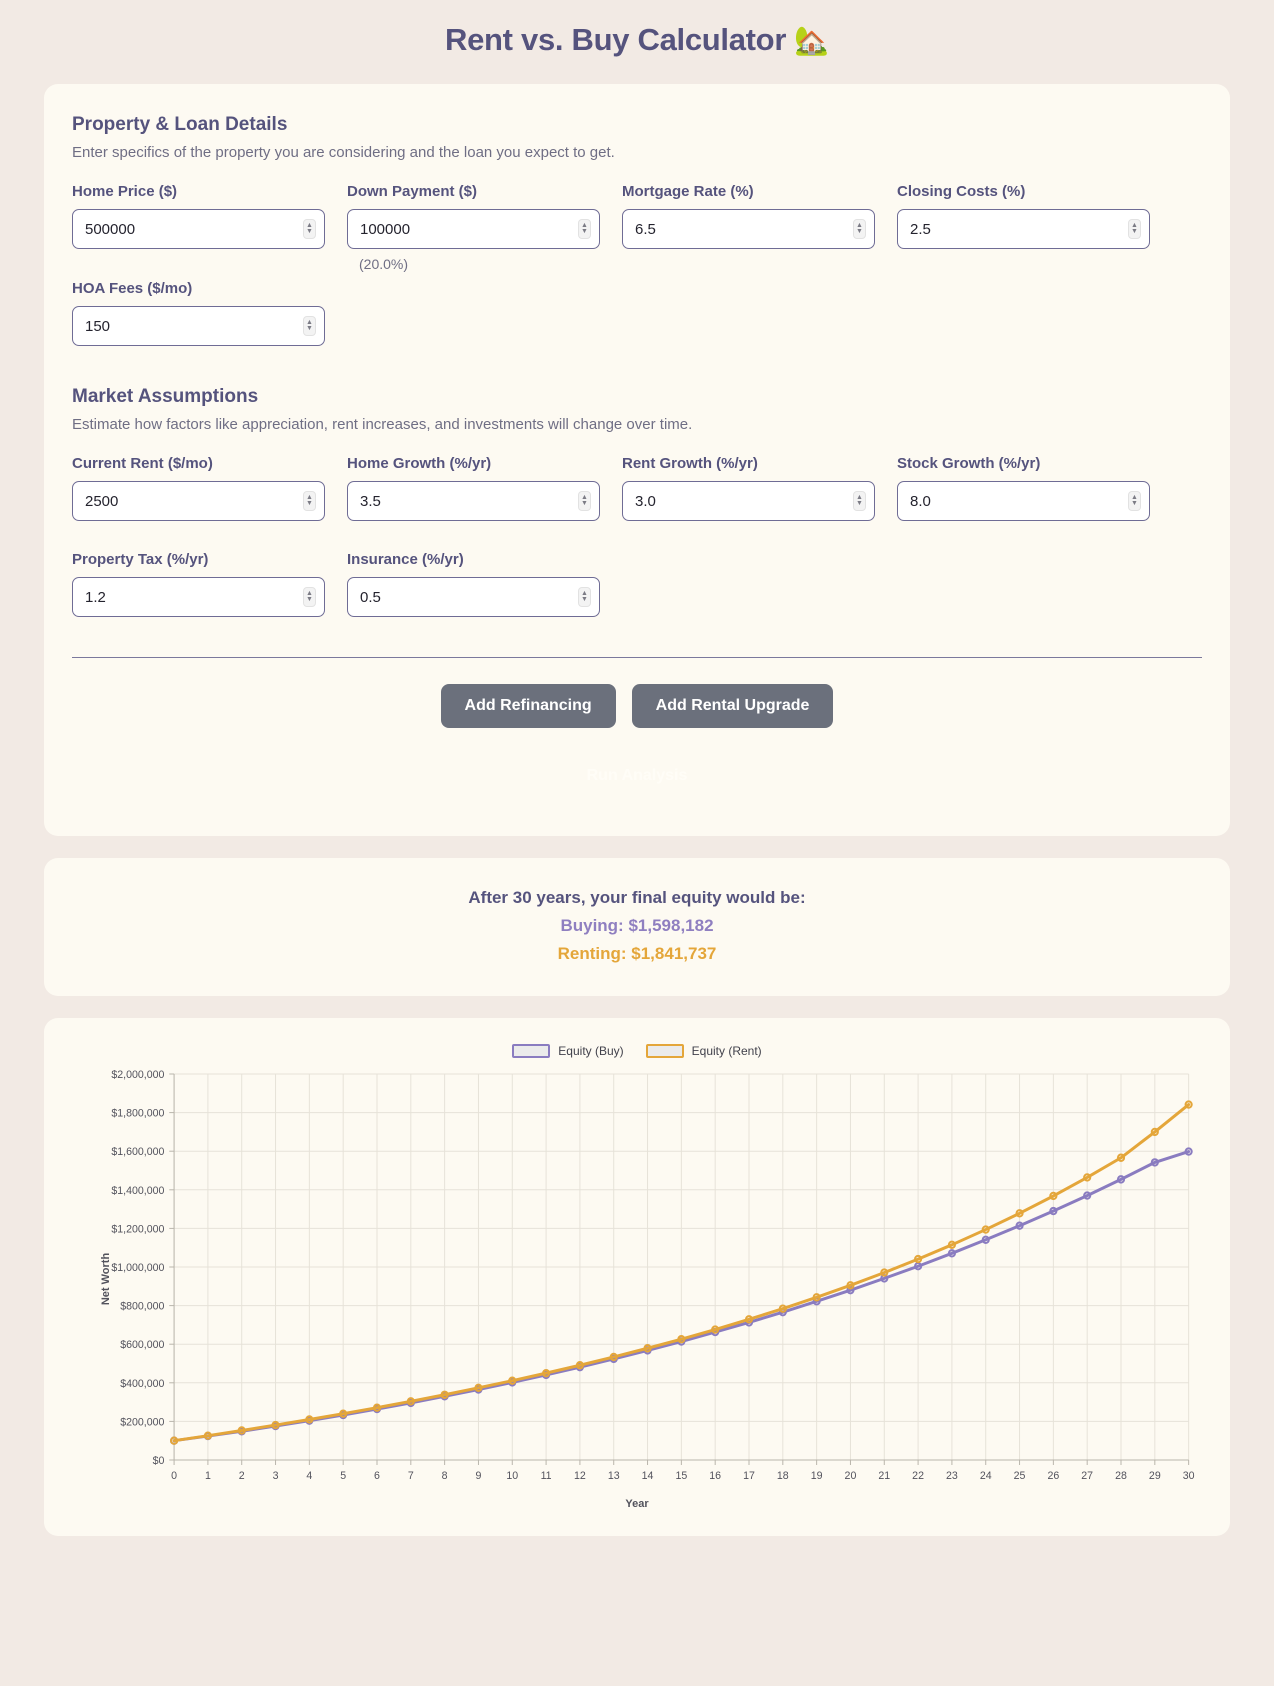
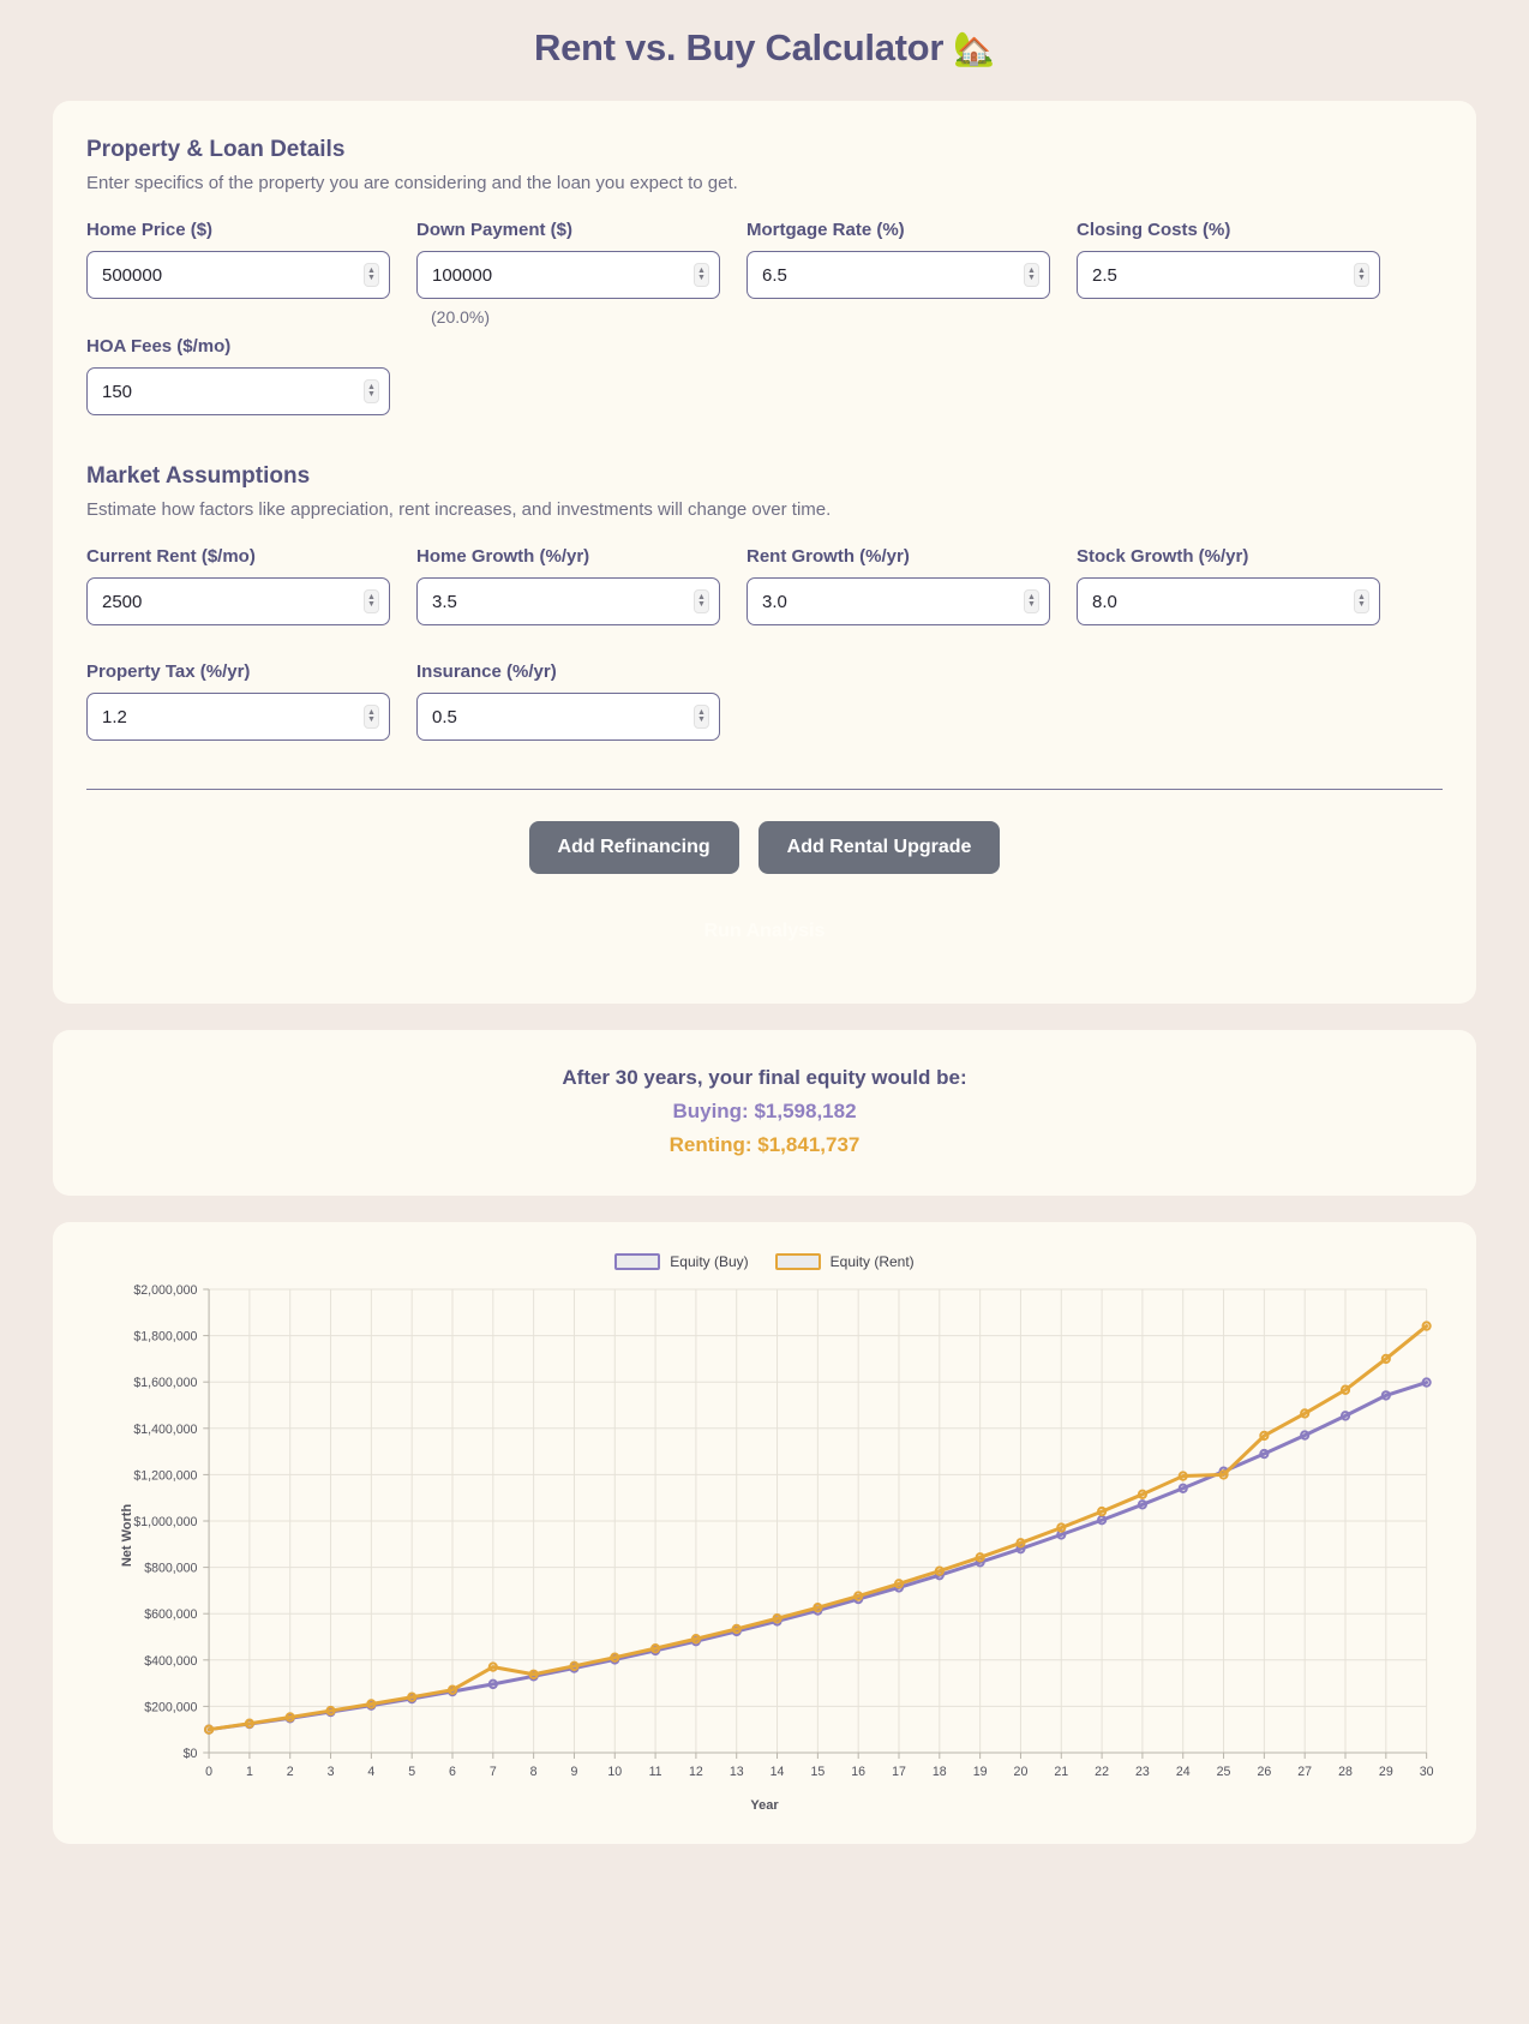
Equity (Rent)/7: $300000 -> $370000
Equity (Rent)/25: $1280000 -> $1200000
